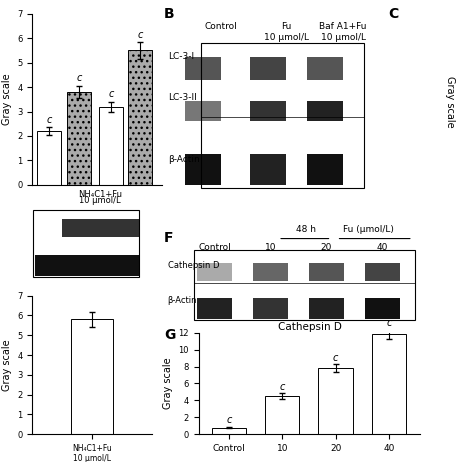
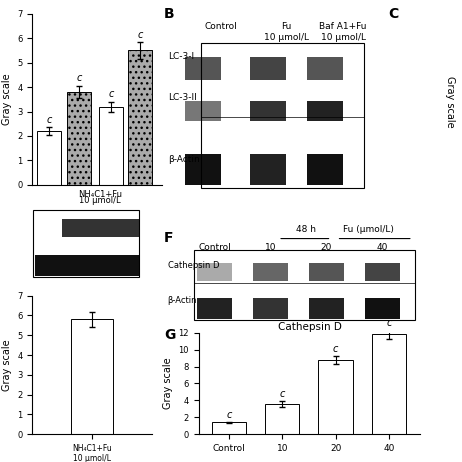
Cathepsin D/Control: 0.8 -> 1.4
Cathepsin D/10: 4.5 -> 3.6
Cathepsin D/20: 7.8 -> 8.8
